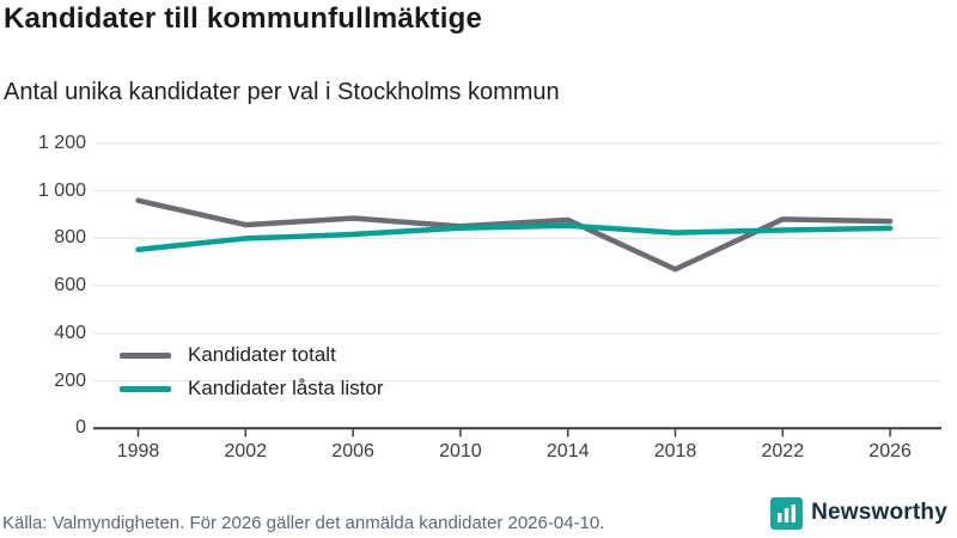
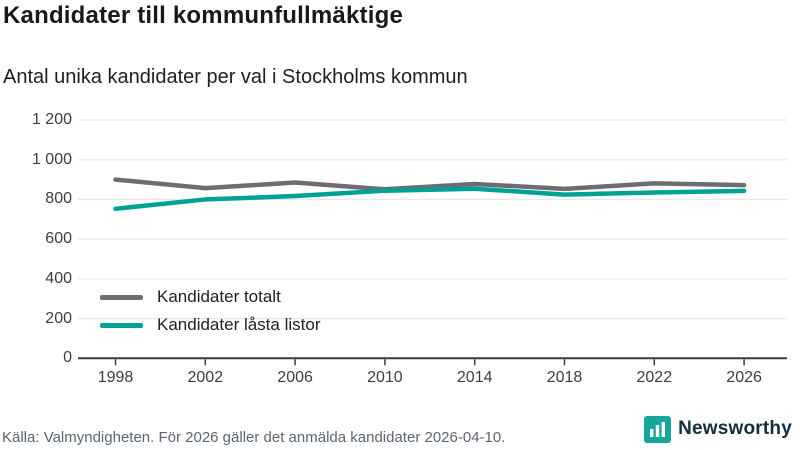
Kandidater totalt/1998: 960 -> 900
Kandidater totalt/2018: 670 -> 850
